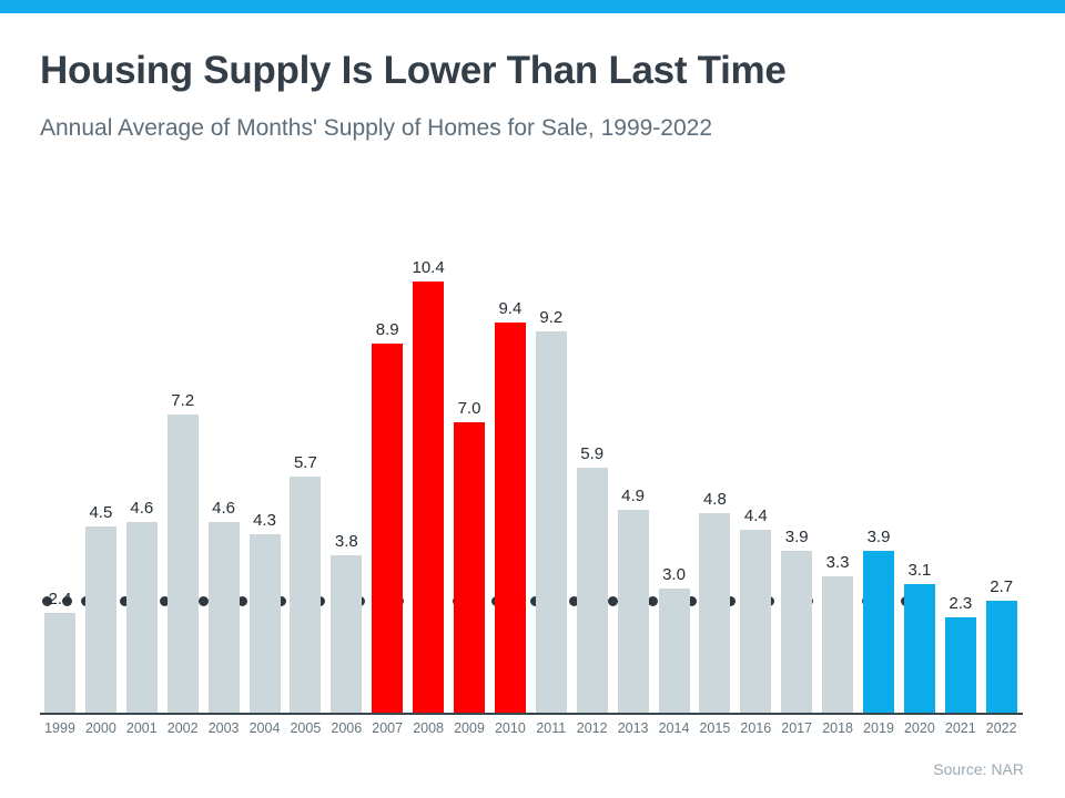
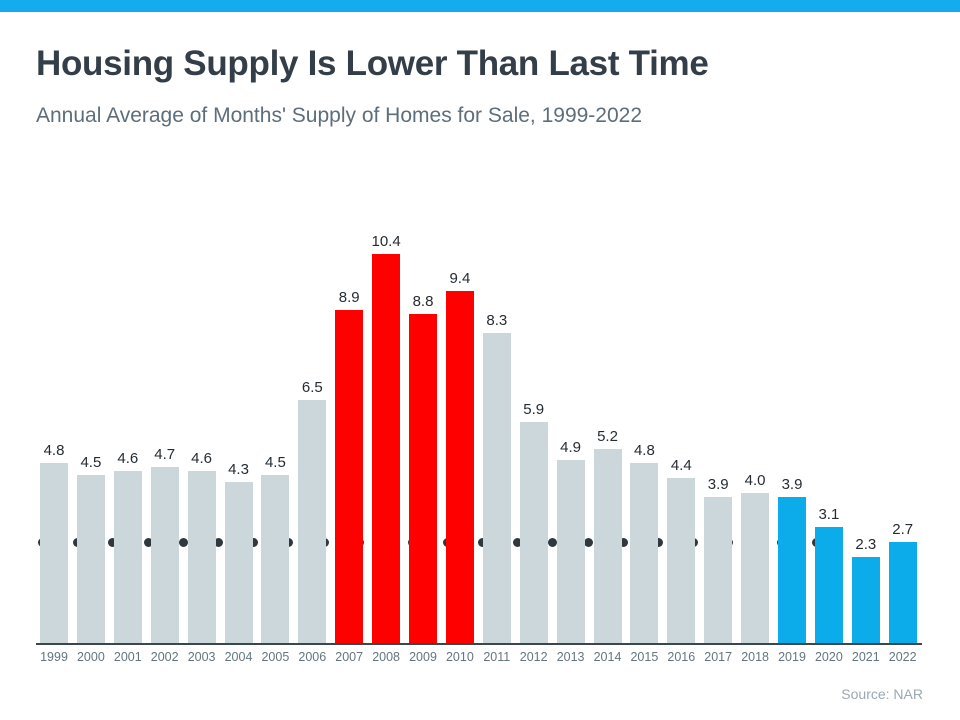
1999: 2.4 -> 4.8
2002: 7.2 -> 4.7
2005: 5.7 -> 4.5
2006: 3.8 -> 6.5
2009: 7.0 -> 8.8
2011: 9.2 -> 8.3
2014: 3.0 -> 5.2
2018: 3.3 -> 4.0
